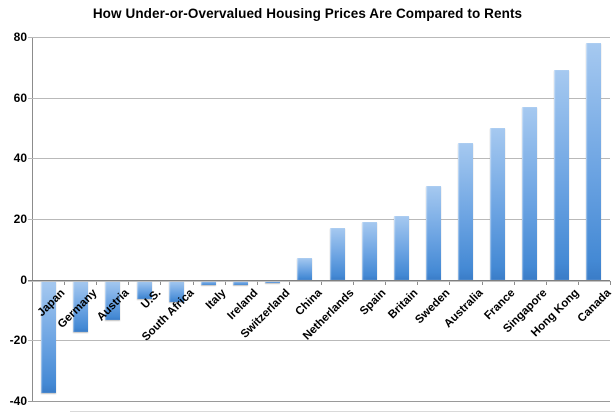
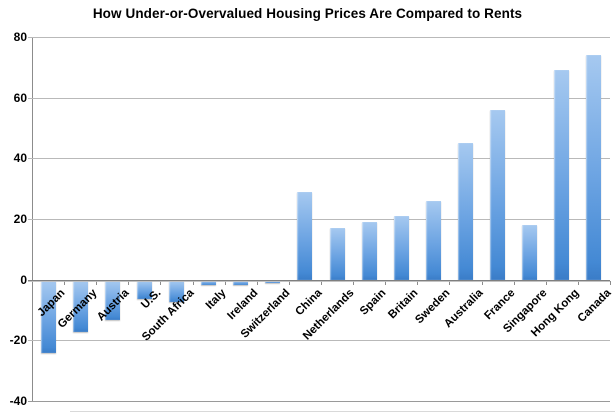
Japan: -37 -> -24
China: 7 -> 29
Sweden: 31 -> 26
France: 50 -> 56
Singapore: 57 -> 18
Canada: 78 -> 74
